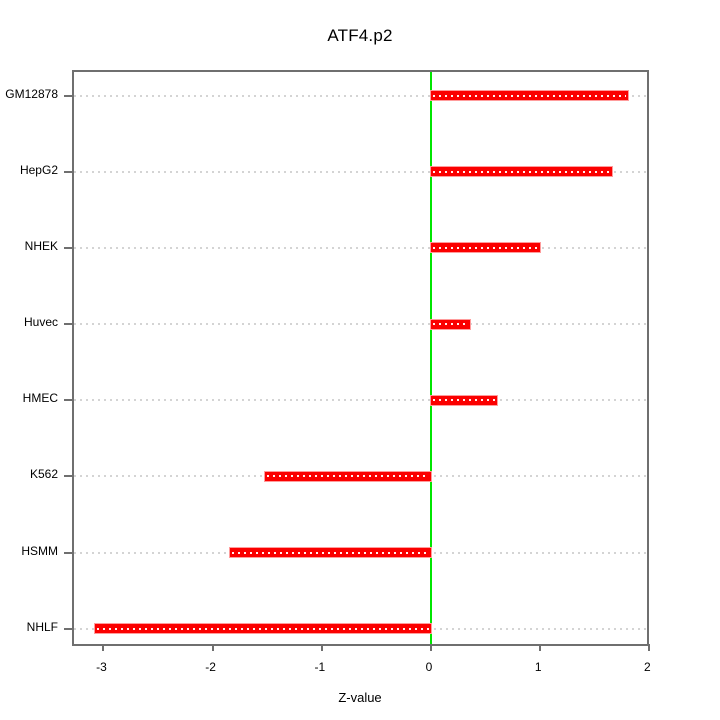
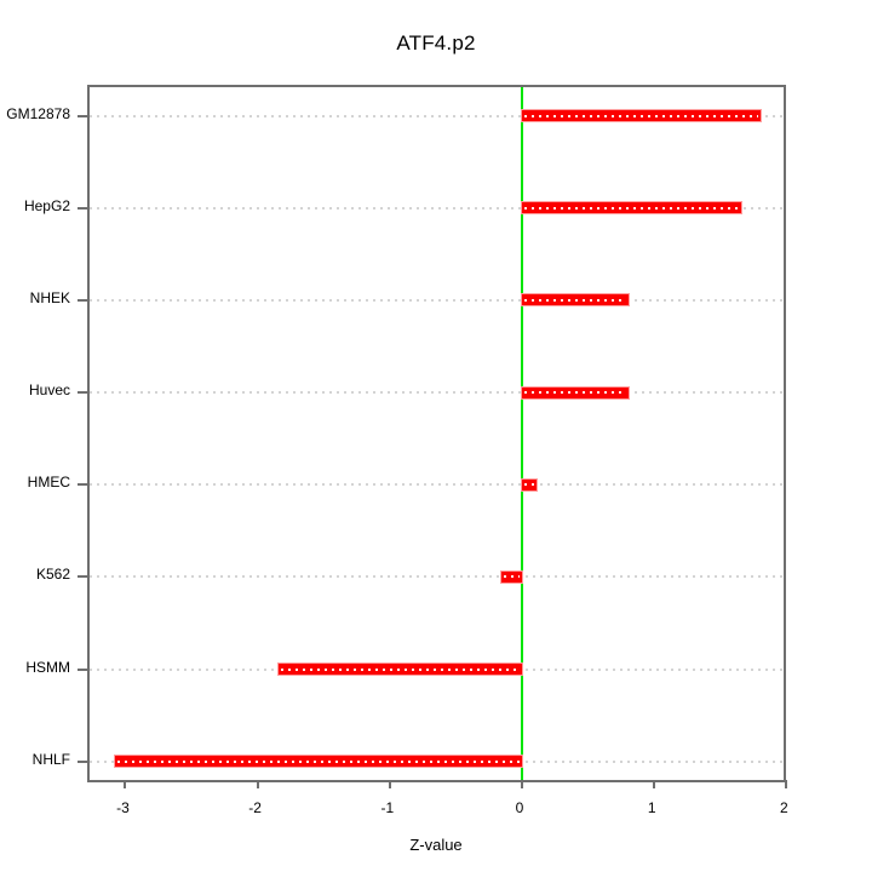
NHEK: 1.00 -> 0.81
Huvec: 0.36 -> 0.81
HMEC: 0.60 -> 0.11
K562: -1.52 -> -0.16
